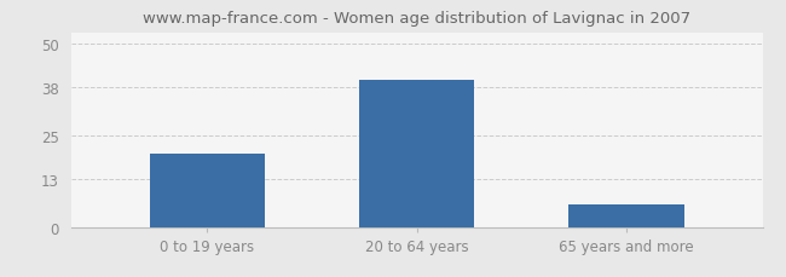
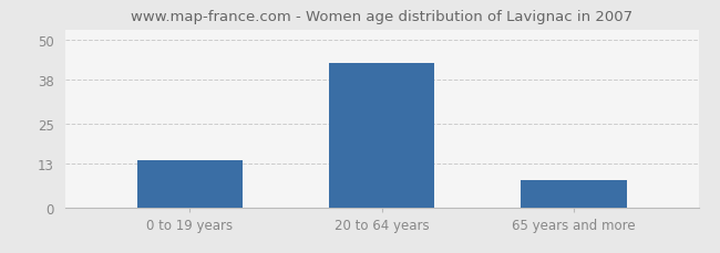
0 to 19 years: 20 -> 14
20 to 64 years: 40 -> 43
65 years and more: 6 -> 8
